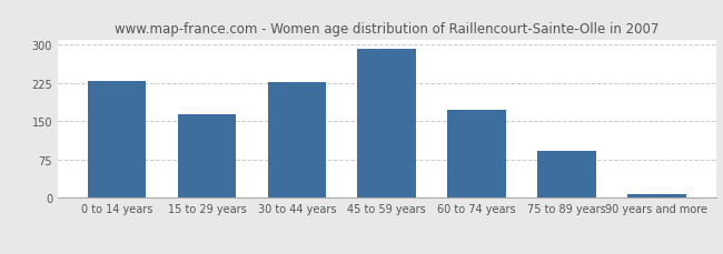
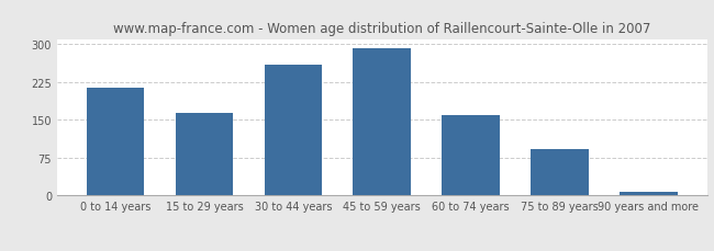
0 to 14 years: 230 -> 215
30 to 44 years: 228 -> 260
60 to 74 years: 173 -> 160
